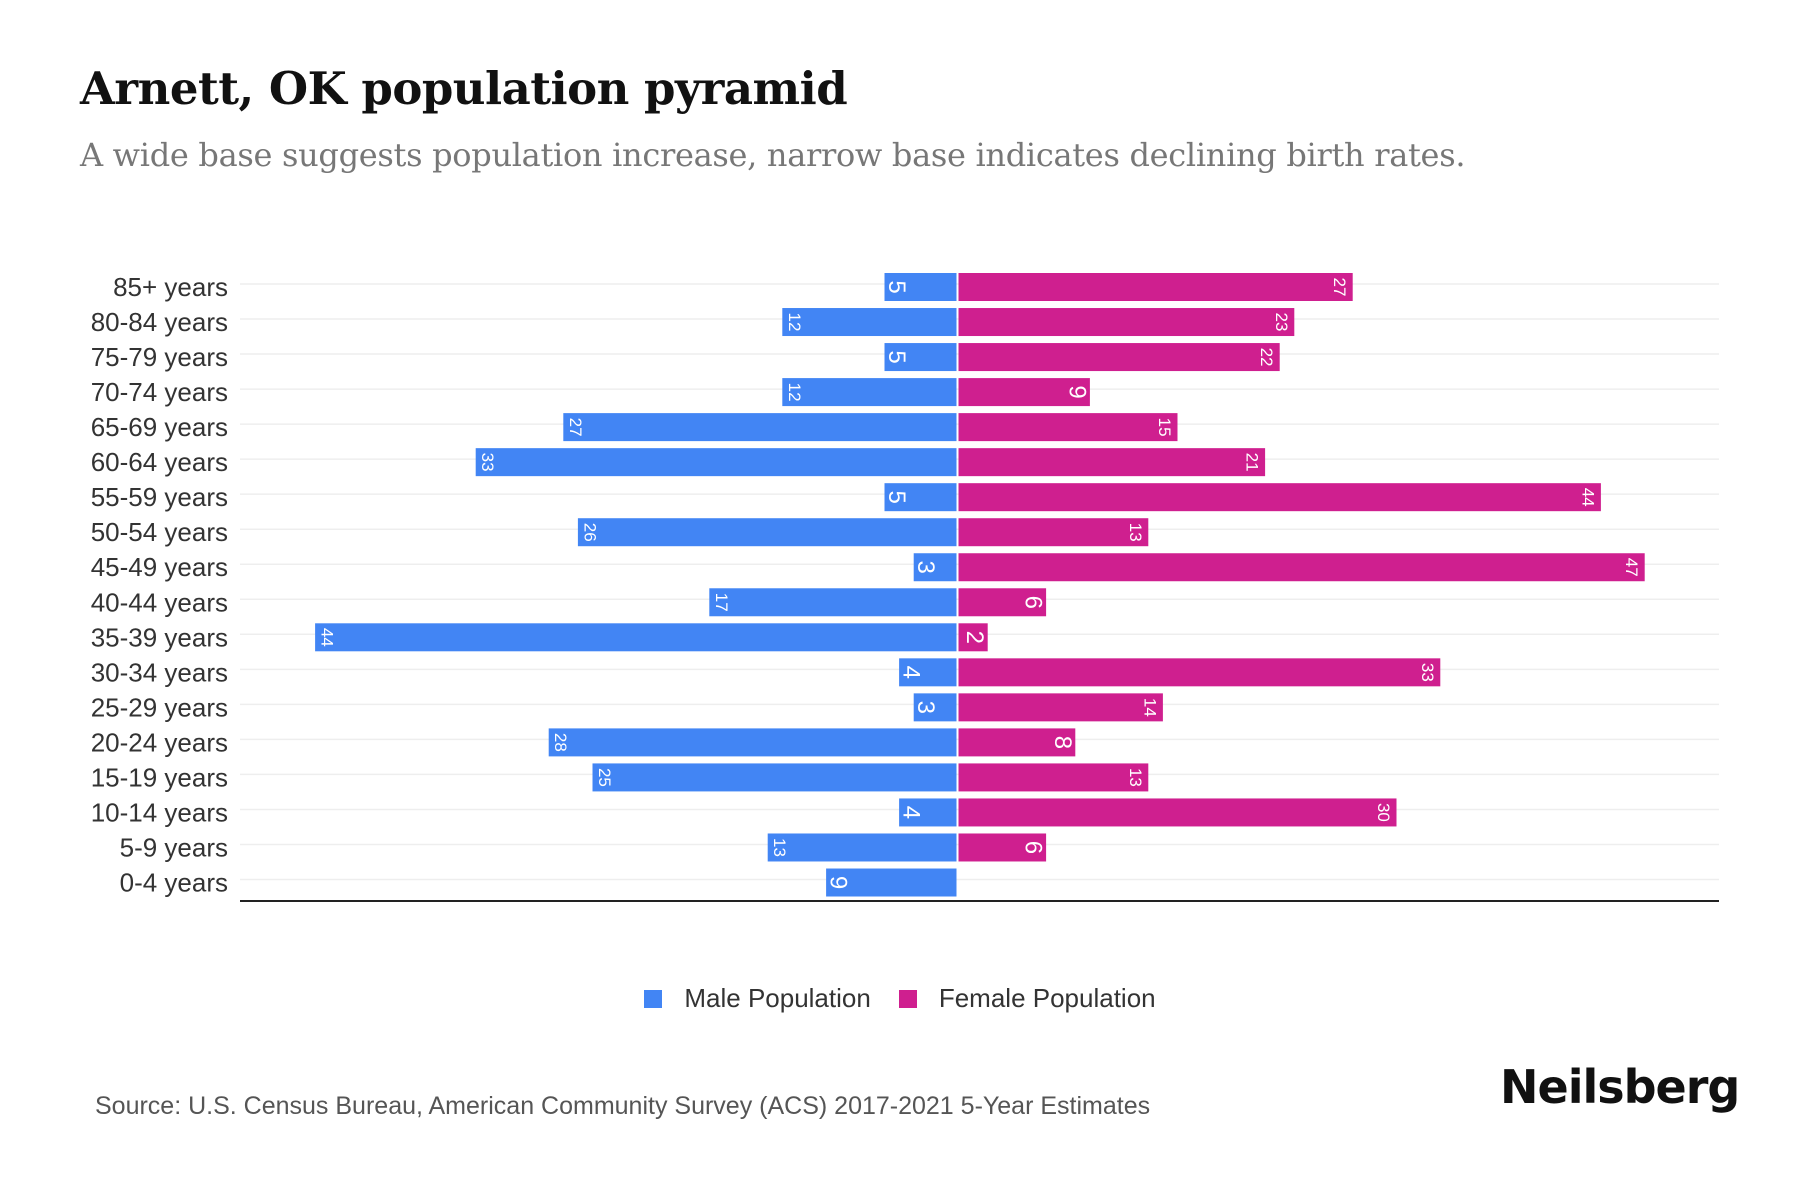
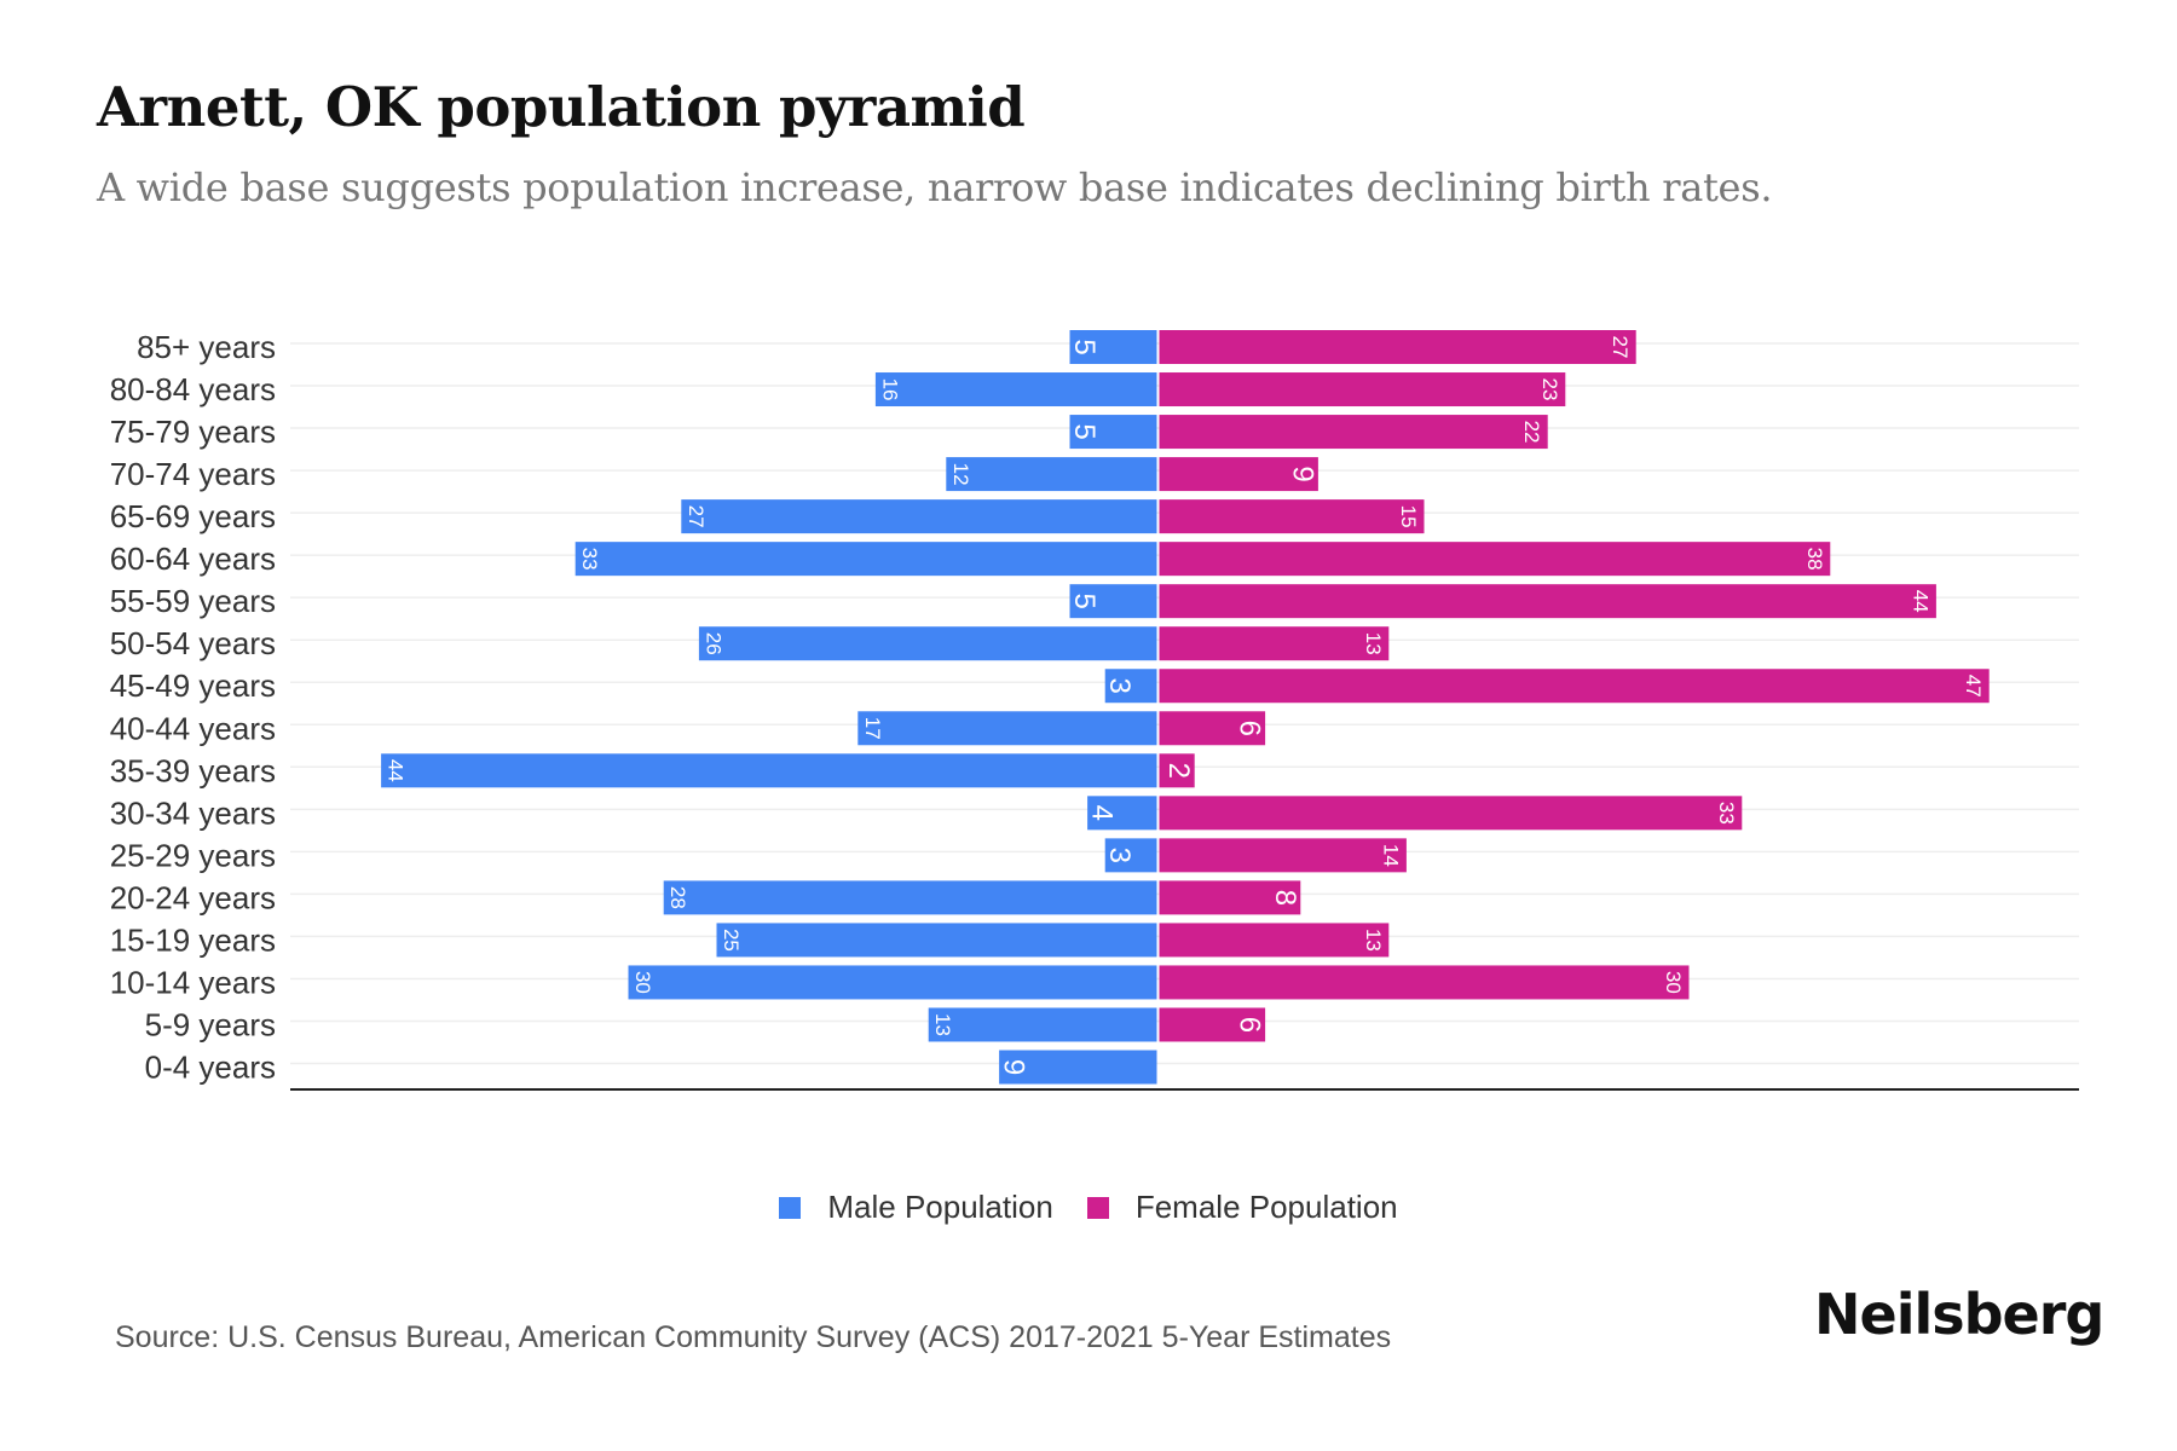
Male Population/80-84 years: 12 -> 16
Female Population/60-64 years: 21 -> 38
Male Population/10-14 years: 4 -> 30
